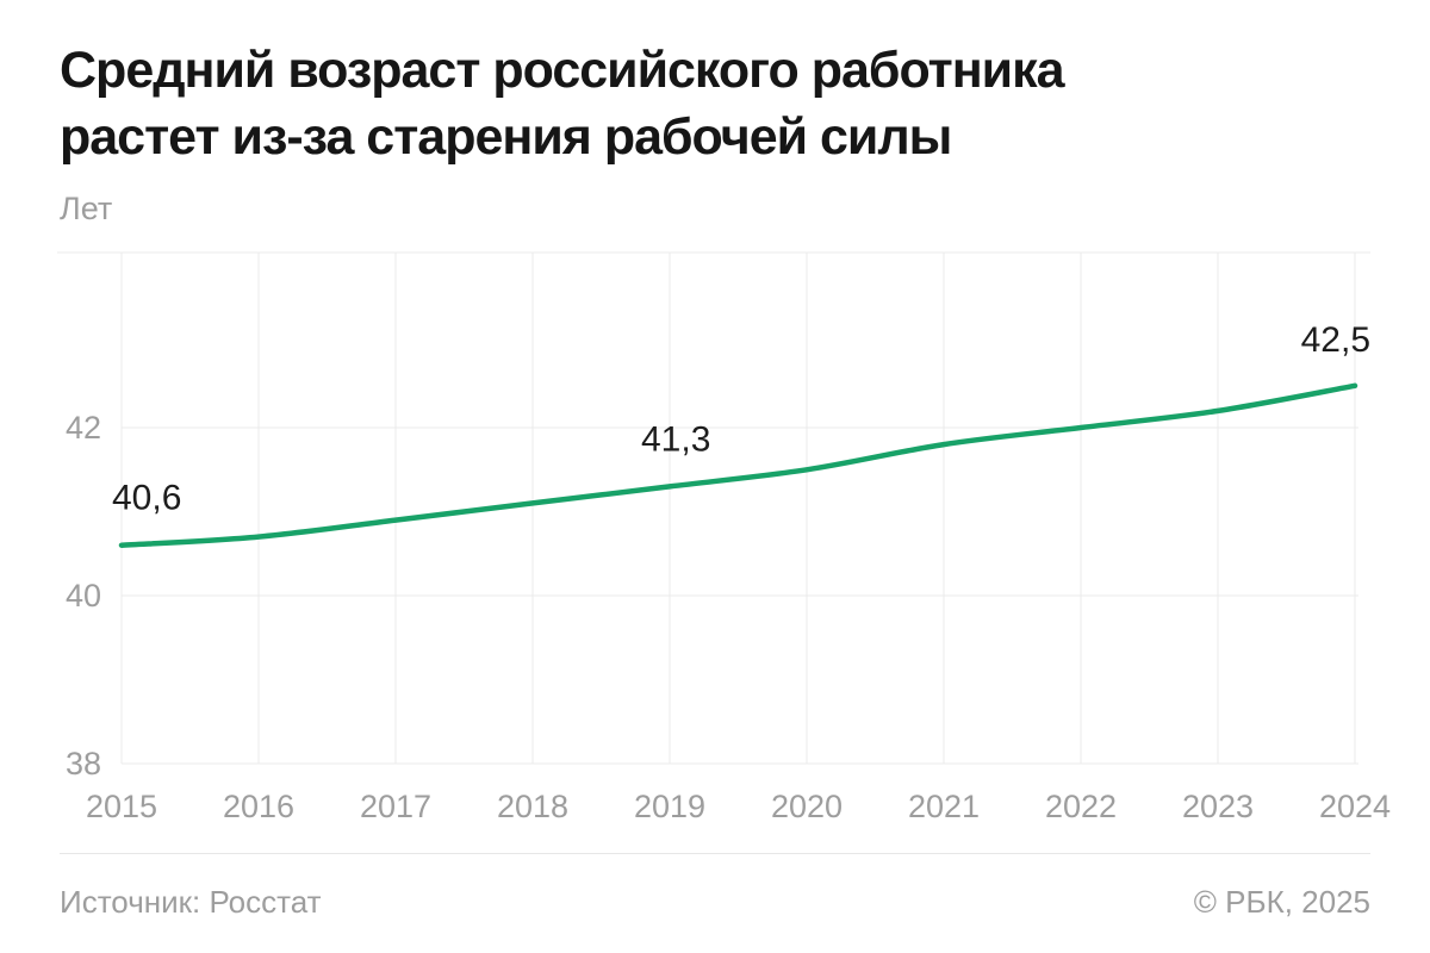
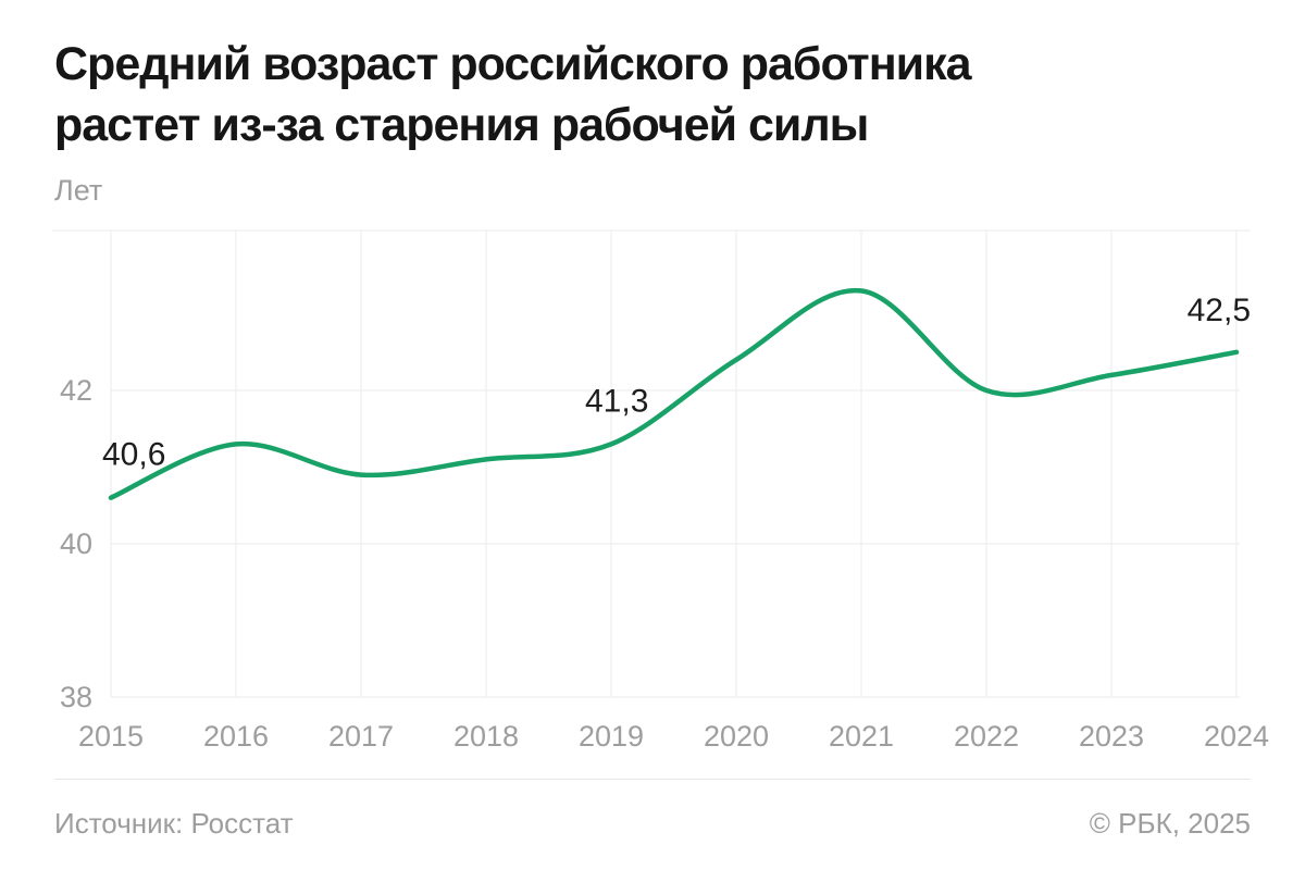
2016: 40.7 -> 41.3
2020: 41.5 -> 42.4
2021: 41.8 -> 43.3
